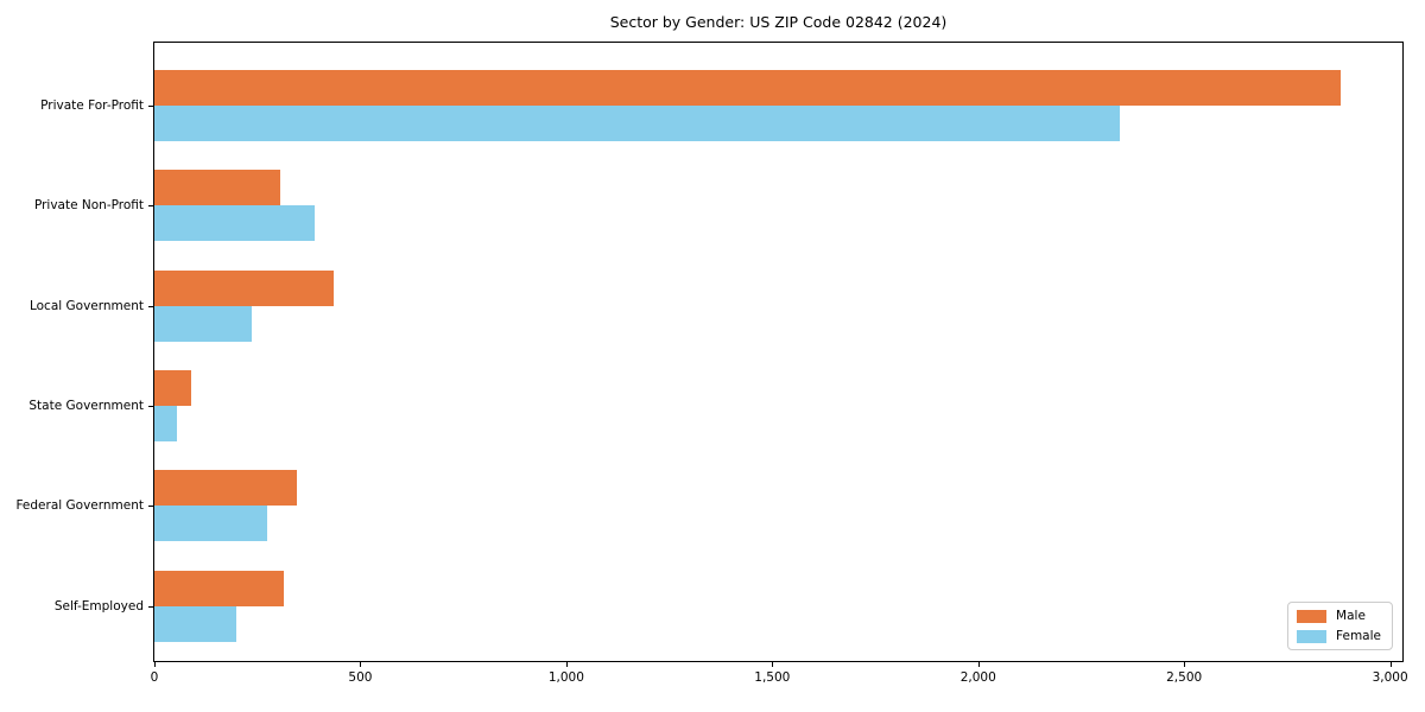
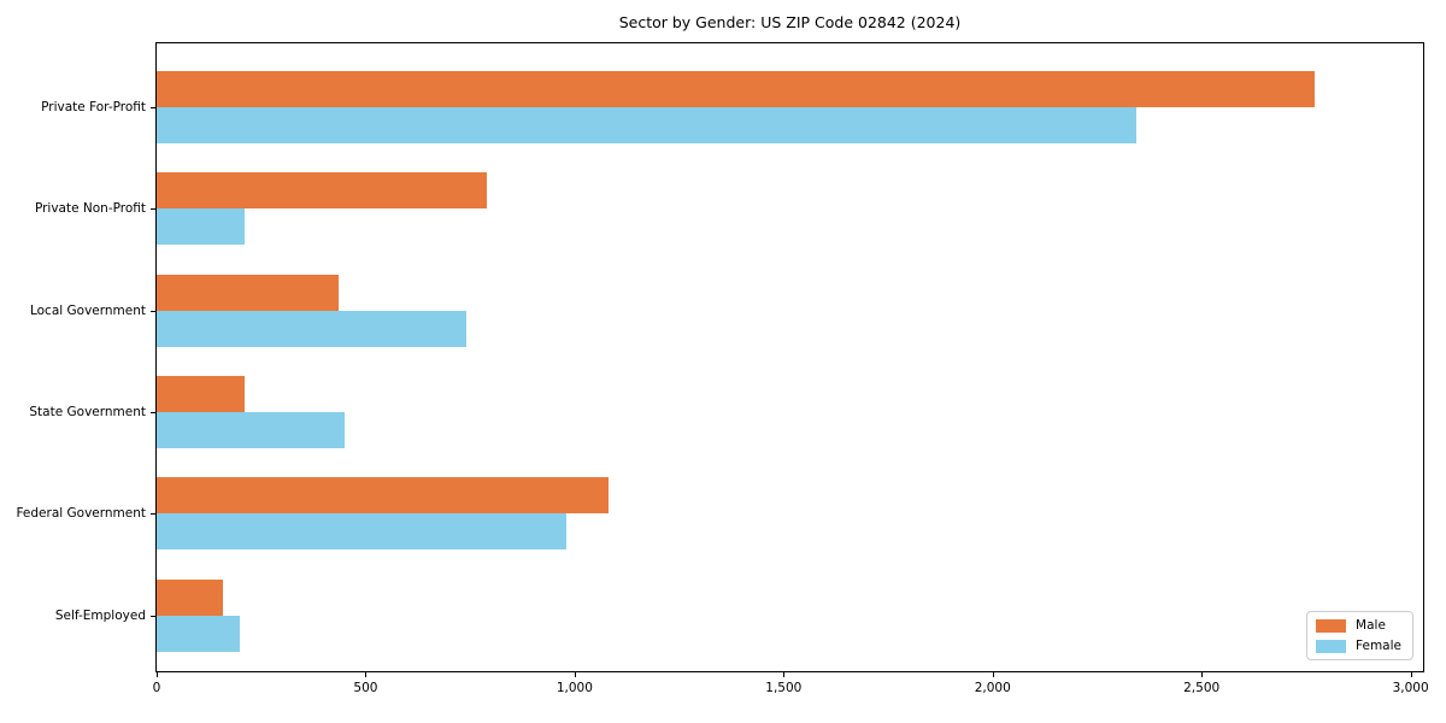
Male/Private For-Profit: 2880 -> 2770
Male/Private Non-Profit: 300 -> 790
Female/Private Non-Profit: 390 -> 210
Female/Local Government: 240 -> 740
Male/State Government: 90 -> 210
Female/State Government: 60 -> 450
Male/Federal Government: 340 -> 1080
Female/Federal Government: 280 -> 980
Male/Self-Employed: 320 -> 160
